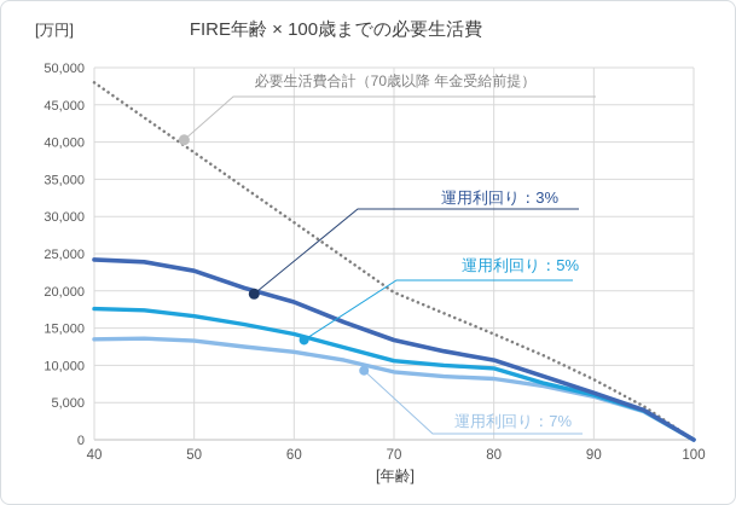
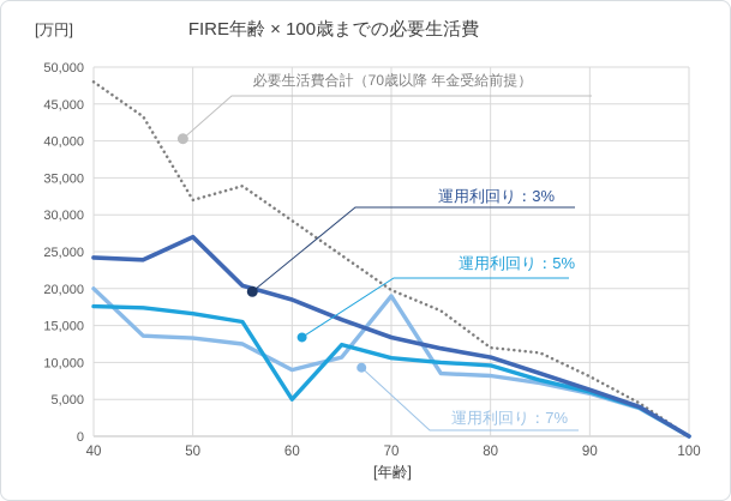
運用利回り：7%/40: 14000 -> 20000
必要生活費合計（70歳以降 年金受給前提）/50: 39000 -> 32000
運用利回り：3%/50: 23000 -> 27000
運用利回り：5%/60: 14000 -> 5000
運用利回り：7%/60: 12000 -> 9000
運用利回り：7%/70: 9000 -> 19000
必要生活費合計（70歳以降 年金受給前提）/80: 14000 -> 12000
